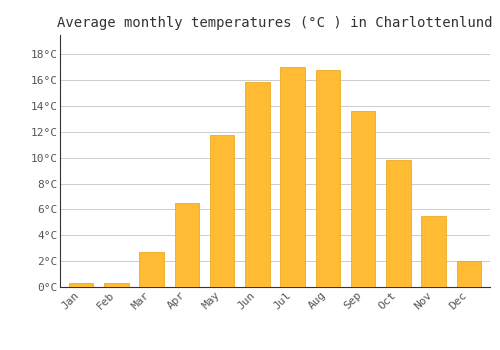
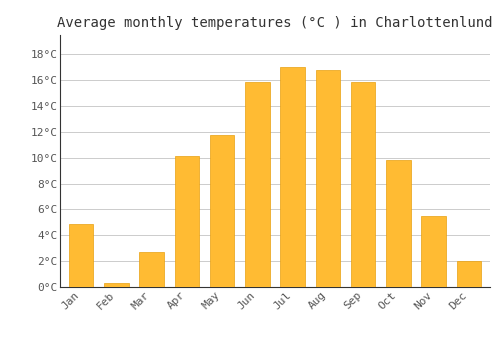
Jan: 0.3°C -> 4.9°C
Apr: 6.5°C -> 10.1°C
Sep: 13.6°C -> 15.9°C
